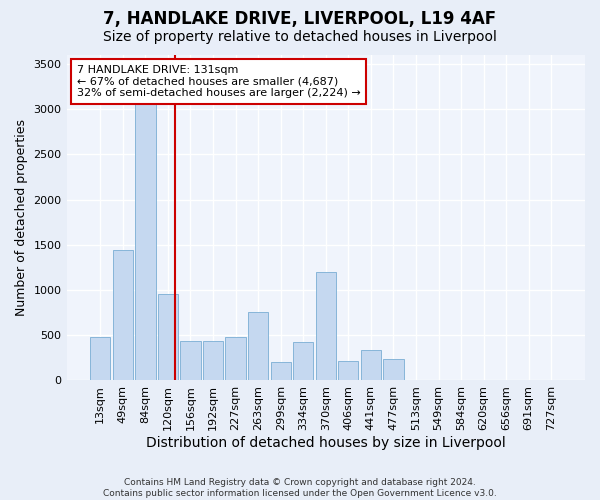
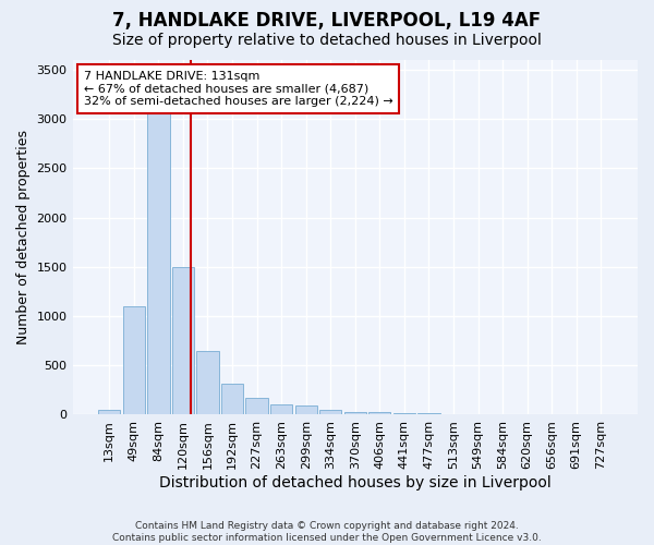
13sqm: 480 -> 50
49sqm: 1440 -> 1100
120sqm: 960 -> 1500
156sqm: 440 -> 650
192sqm: 440 -> 320
227sqm: 480 -> 180
263sqm: 760 -> 110
299sqm: 200 -> 90
334sqm: 420 -> 50
370sqm: 1200 -> 30
406sqm: 220 -> 20
441sqm: 340 -> 20
477sqm: 240 -> 10
